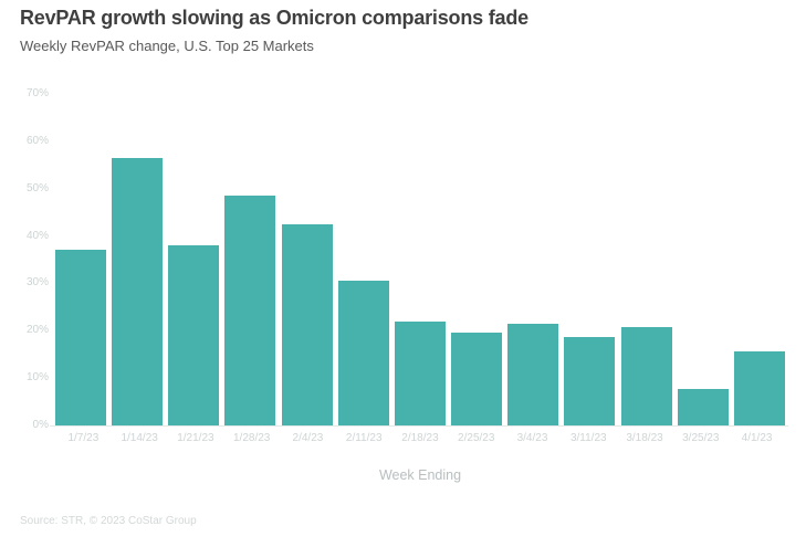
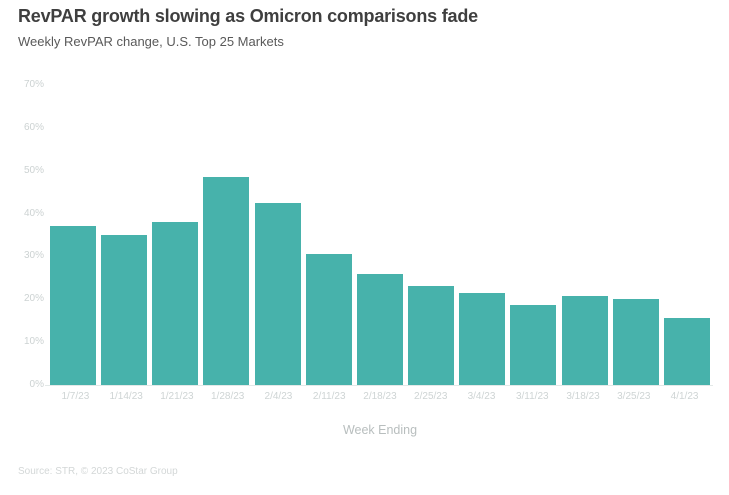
1/14/23: 56% -> 35%
2/18/23: 22% -> 26%
2/25/23: 20% -> 23%
3/25/23: 8% -> 20%
